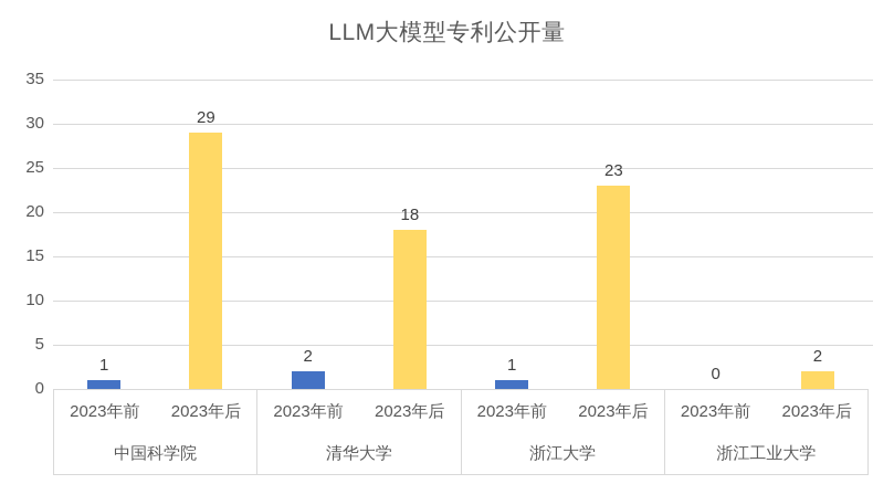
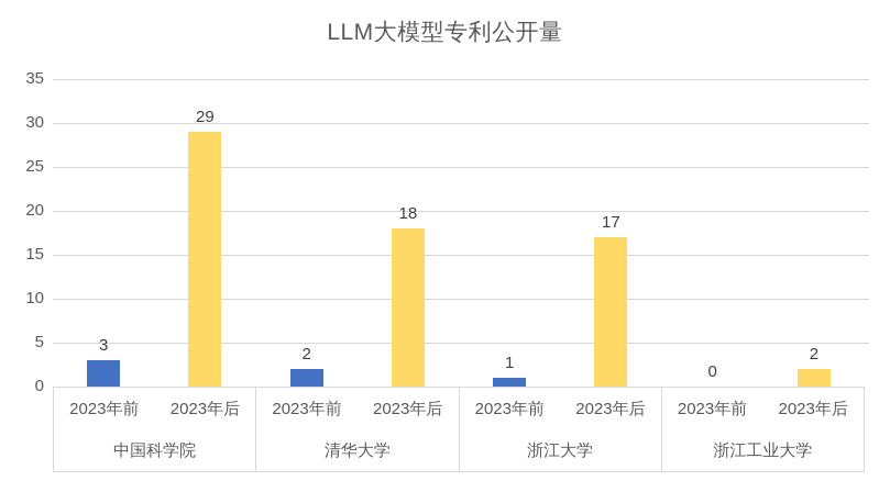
2023年前/中国科学院: 1 -> 3
2023年后/浙江大学: 23 -> 17
